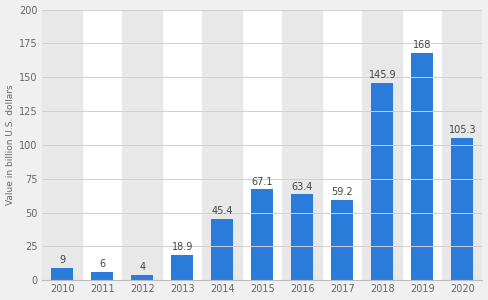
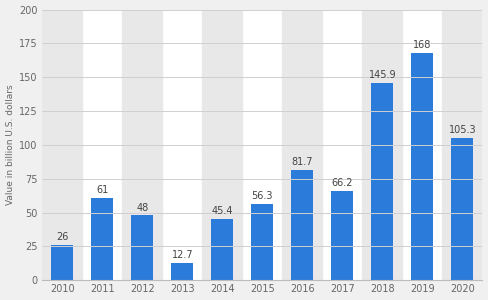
2010: 9 -> 26
2011: 6 -> 61
2012: 4 -> 48
2013: 18.9 -> 12.7
2015: 67.1 -> 56.3
2016: 63.4 -> 81.7
2017: 59.2 -> 66.2
